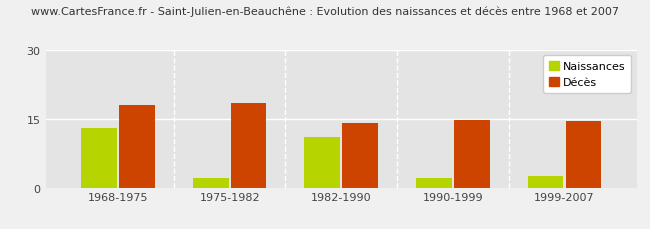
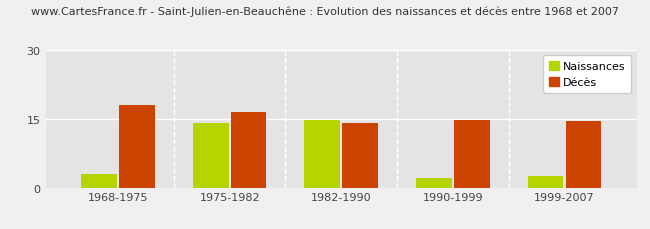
Naissances/1968-1975: 13.0 -> 3.0
Naissances/1975-1982: 2.0 -> 14.0
Décès/1975-1982: 18.5 -> 16.5
Naissances/1982-1990: 11.0 -> 14.8
